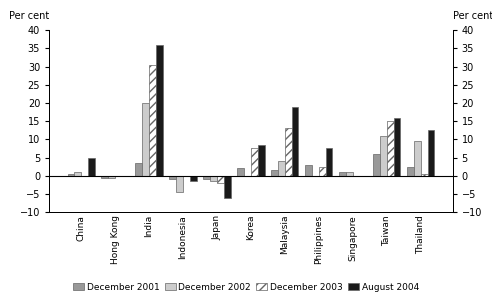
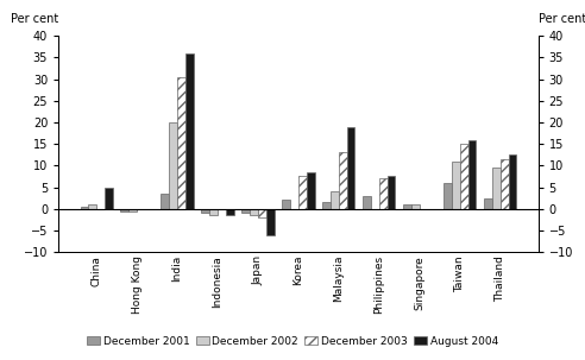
December 2002/Indonesia: -4.5 -> -1.5
December 2003/Philippines: 2.5 -> 7.0
December 2003/Thailand: 0.5 -> 11.5
